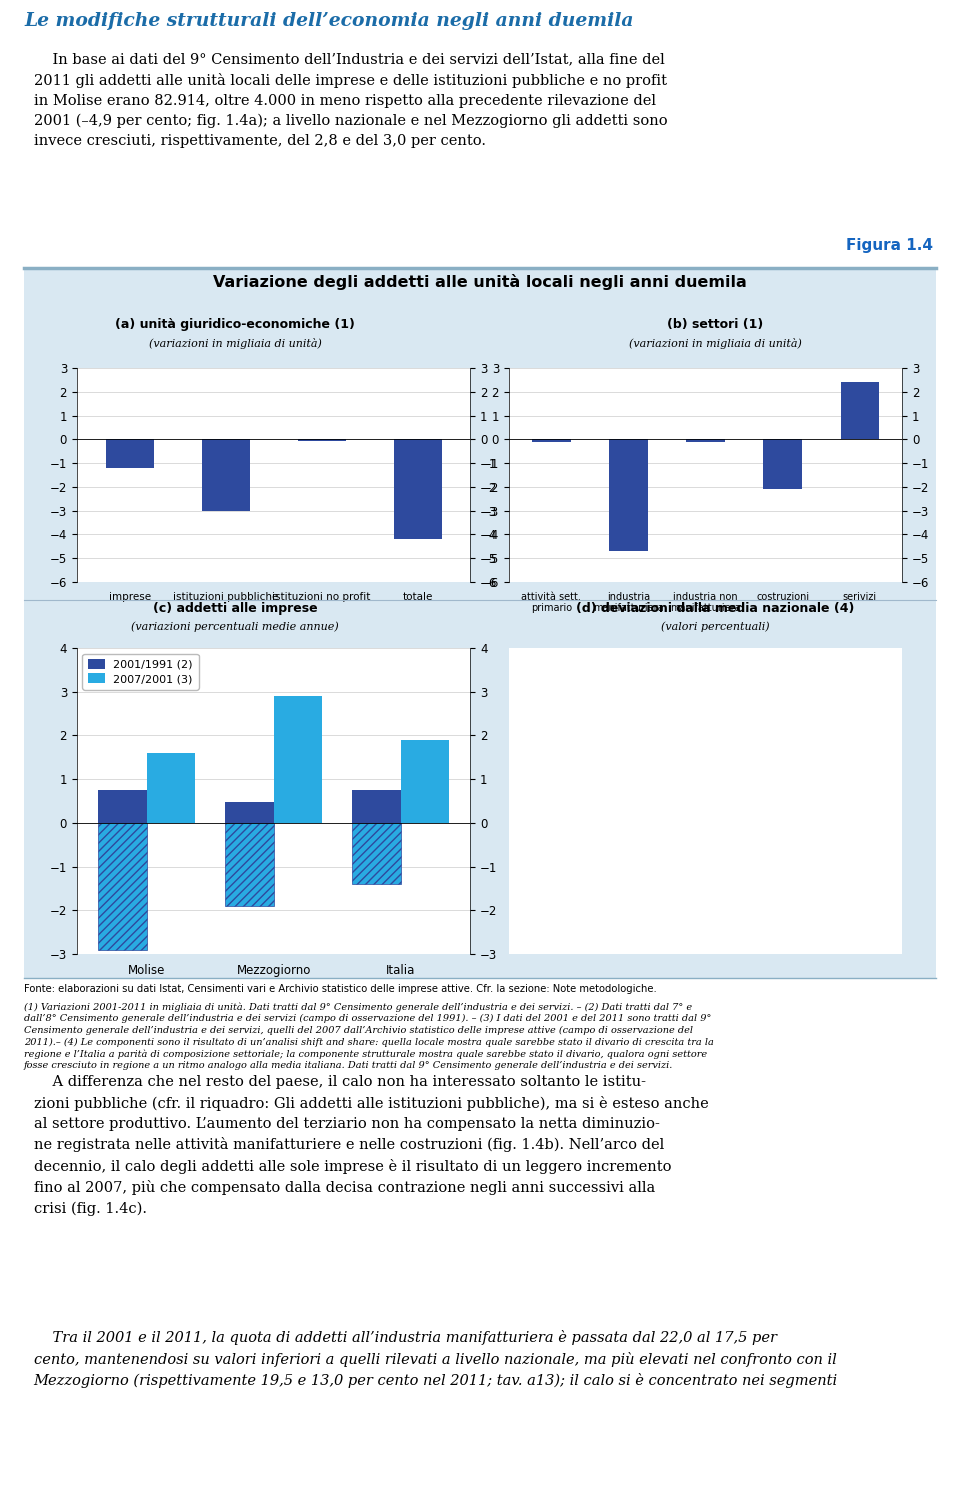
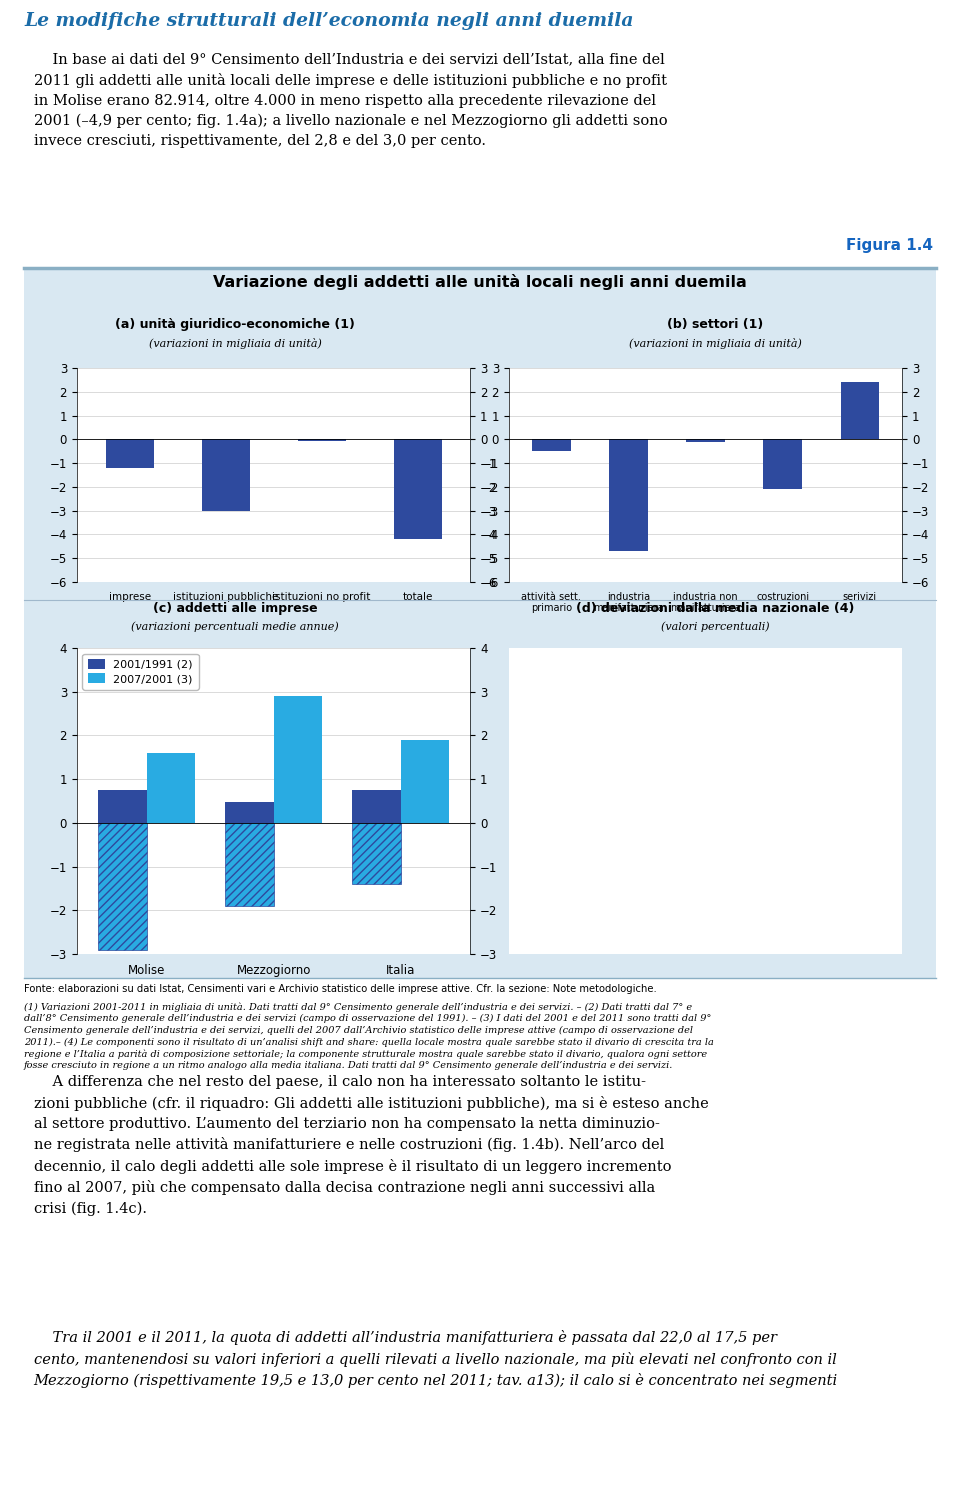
attività sett. primario: -0.1 -> -0.5
